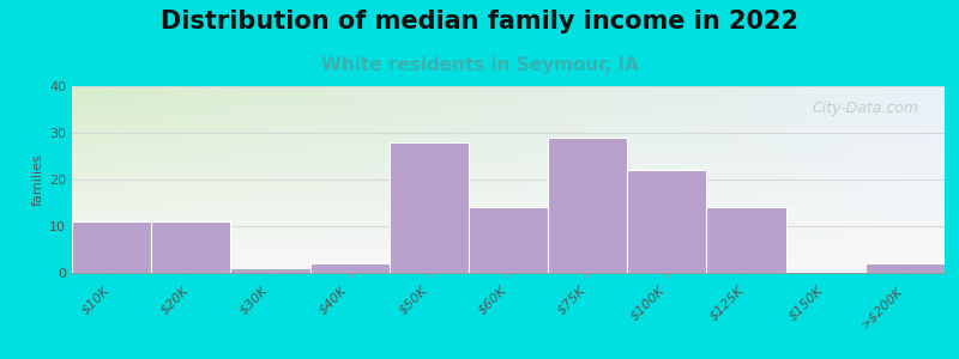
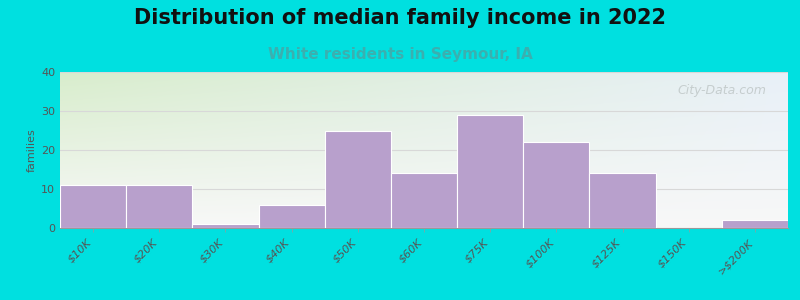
$40K: 2 -> 6
$50K: 28 -> 25
